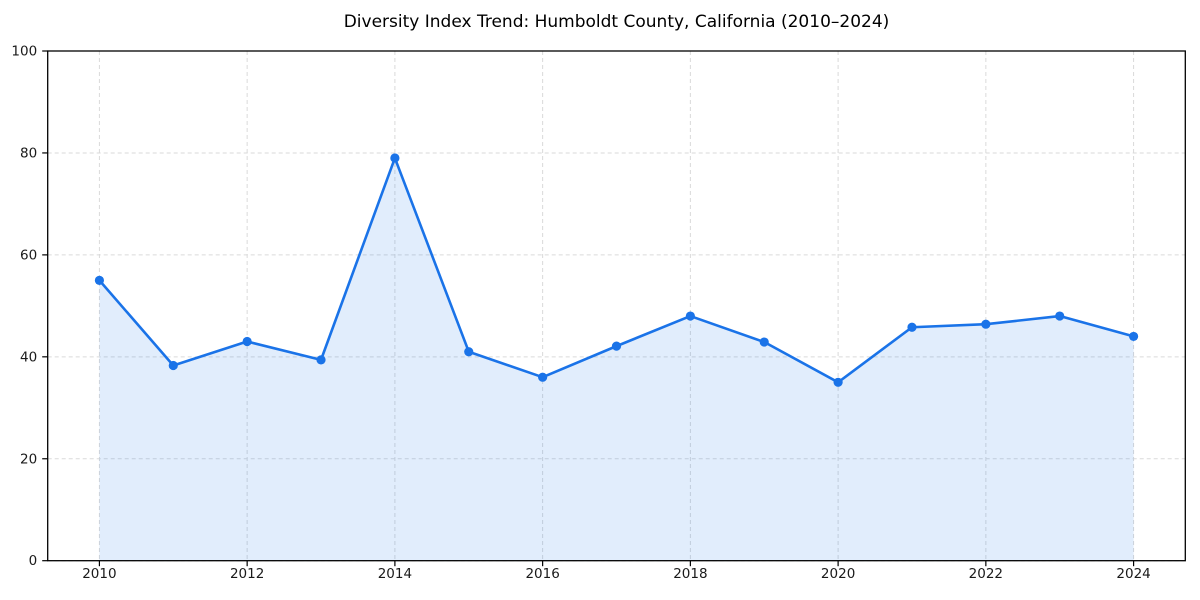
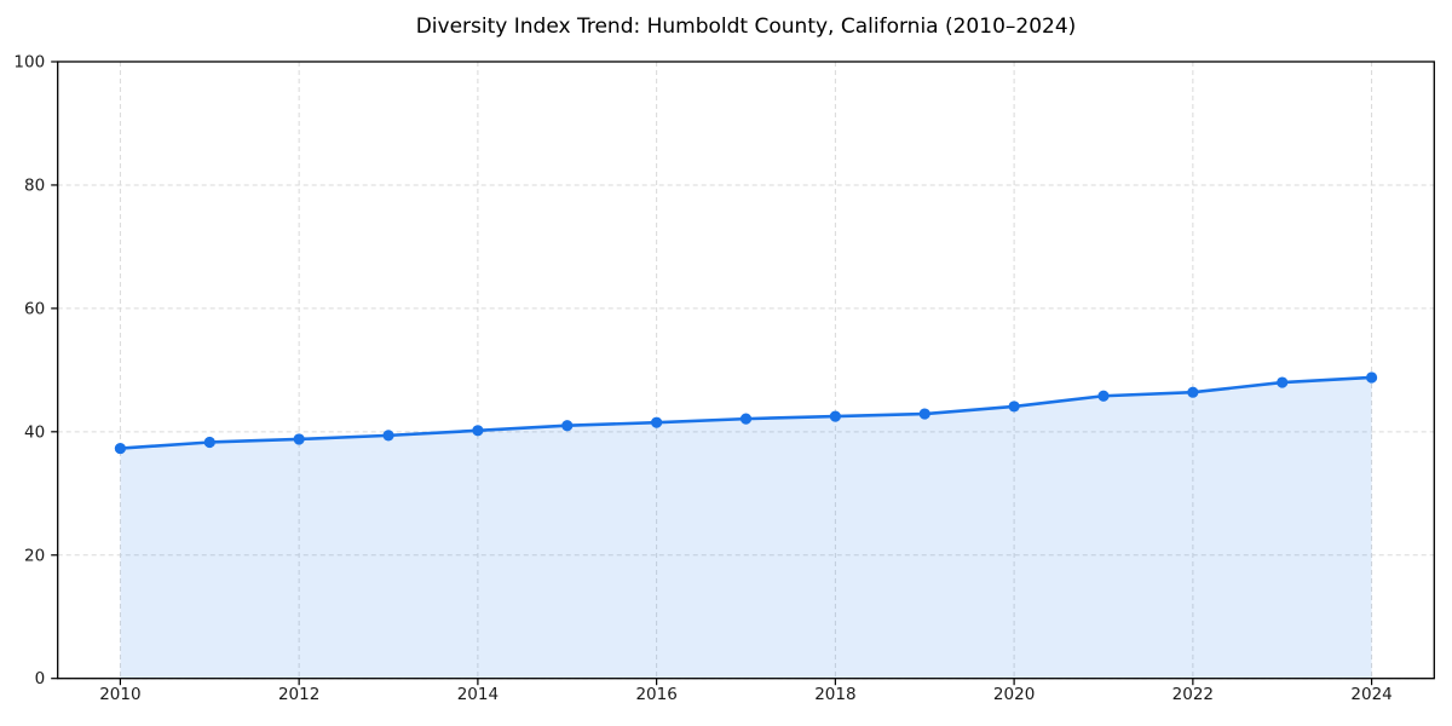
2010: 55 -> 37
2012: 43 -> 39
2014: 79 -> 40
2016: 36 -> 42
2018: 48 -> 42
2020: 35 -> 44
2024: 44 -> 49
